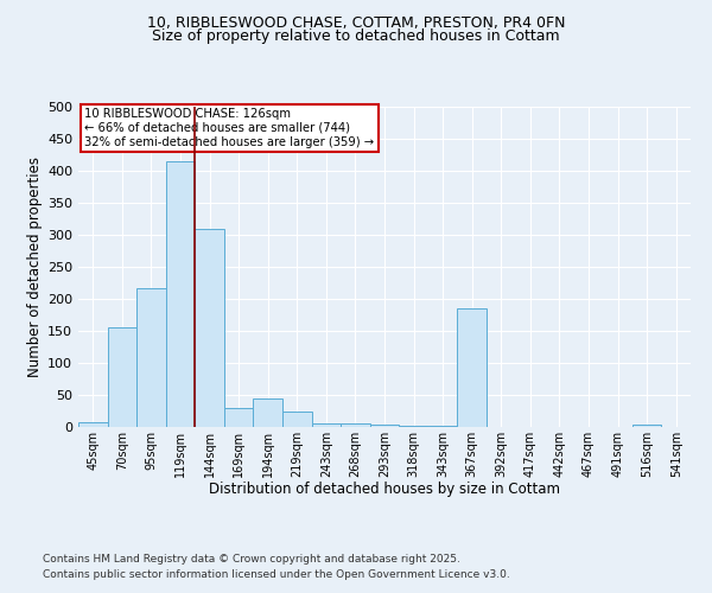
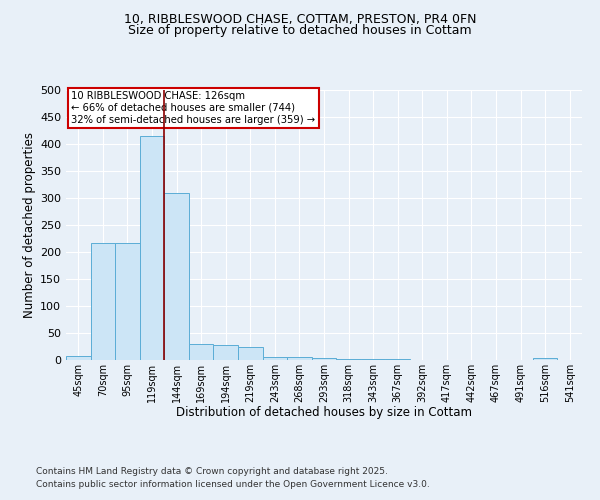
70sqm: 156 -> 216
194sqm: 44 -> 28
367sqm: 186 -> 1
